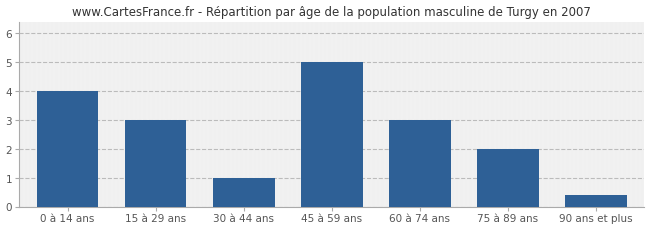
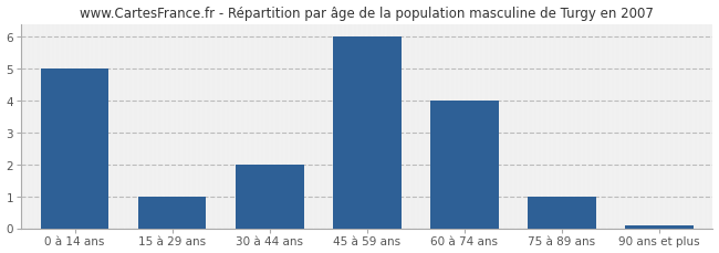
0 à 14 ans: 4.00 -> 5.00
15 à 29 ans: 3.00 -> 1.00
30 à 44 ans: 1.00 -> 2.00
45 à 59 ans: 5.00 -> 6.00
60 à 74 ans: 3.00 -> 4.00
75 à 89 ans: 2.00 -> 1.00
90 ans et plus: 0.40 -> 0.07
